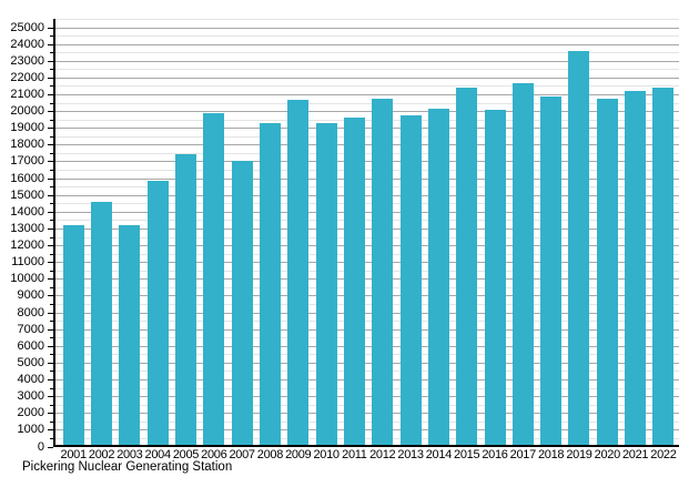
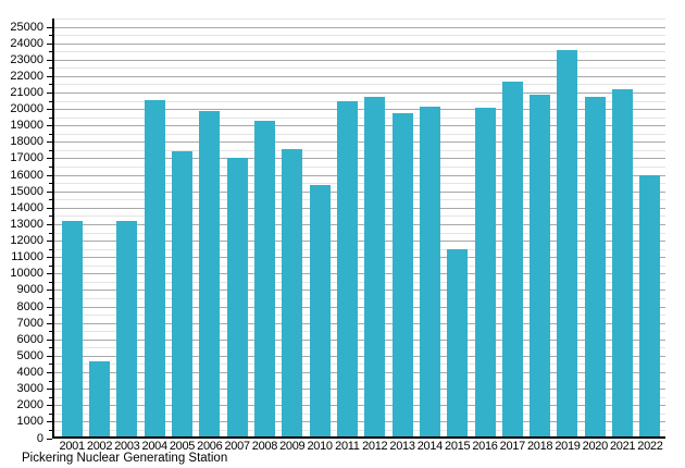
2002: 14600 -> 4700
2004: 15900 -> 20600
2009: 20700 -> 17600
2010: 19300 -> 15400
2011: 19600 -> 20500
2015: 21400 -> 11500
2022: 21400 -> 16000
